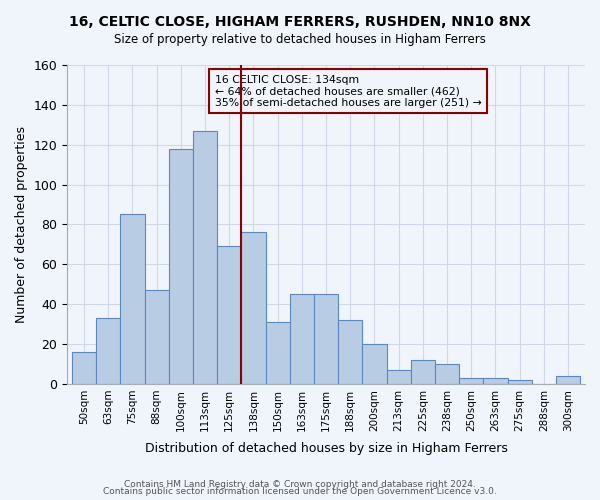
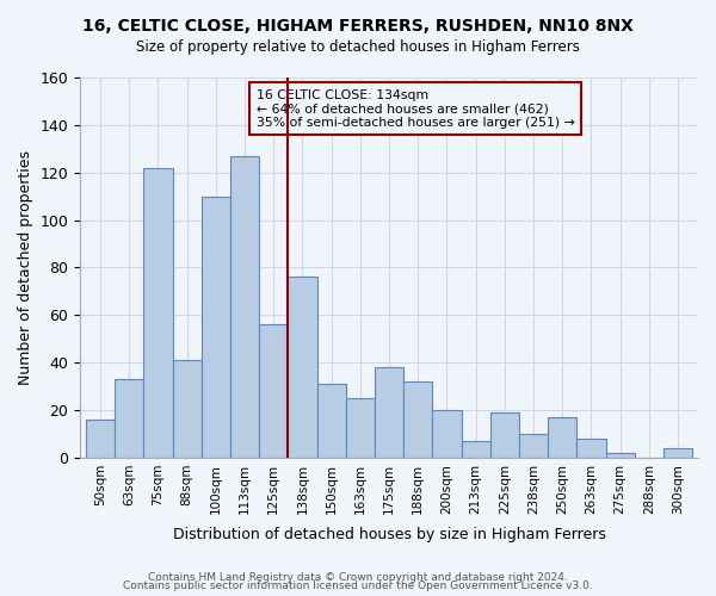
75sqm: 85 -> 122
88sqm: 47 -> 41
100sqm: 118 -> 110
125sqm: 69 -> 56
163sqm: 45 -> 25
175sqm: 45 -> 38
225sqm: 12 -> 19
250sqm: 3 -> 17
263sqm: 3 -> 8
